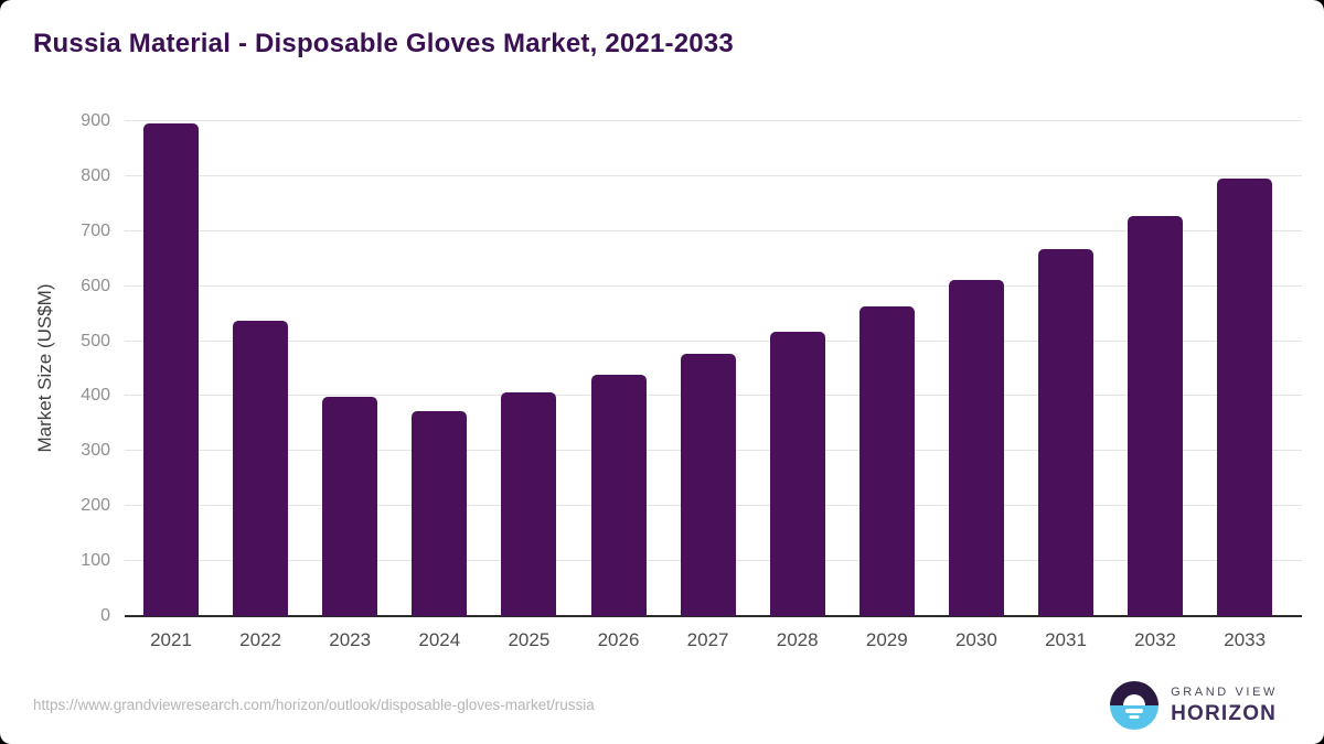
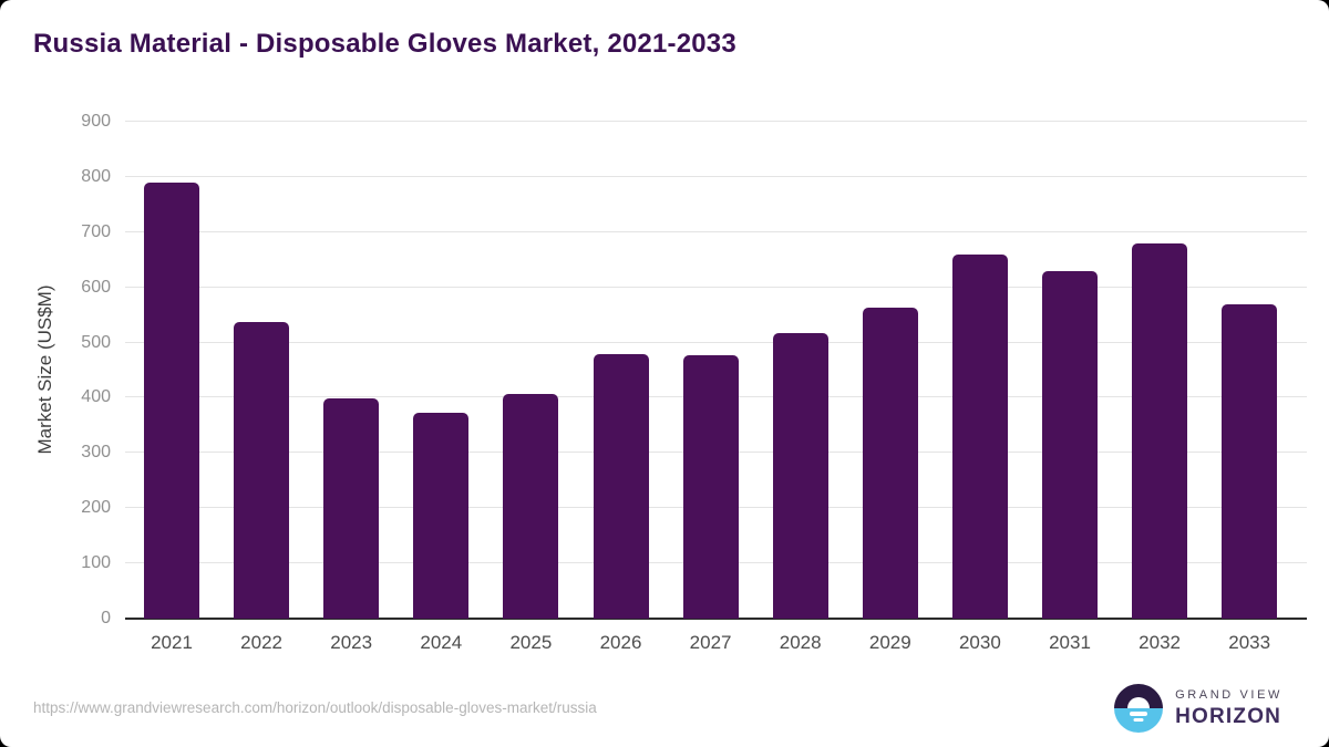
2021: 900 -> 790
2026: 440 -> 480
2030: 610 -> 660
2031: 670 -> 630
2032: 730 -> 680
2033: 800 -> 570
